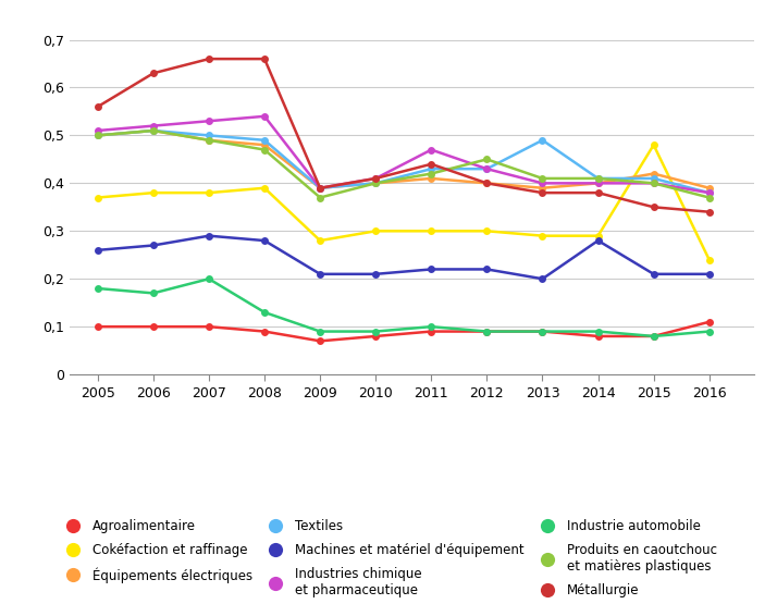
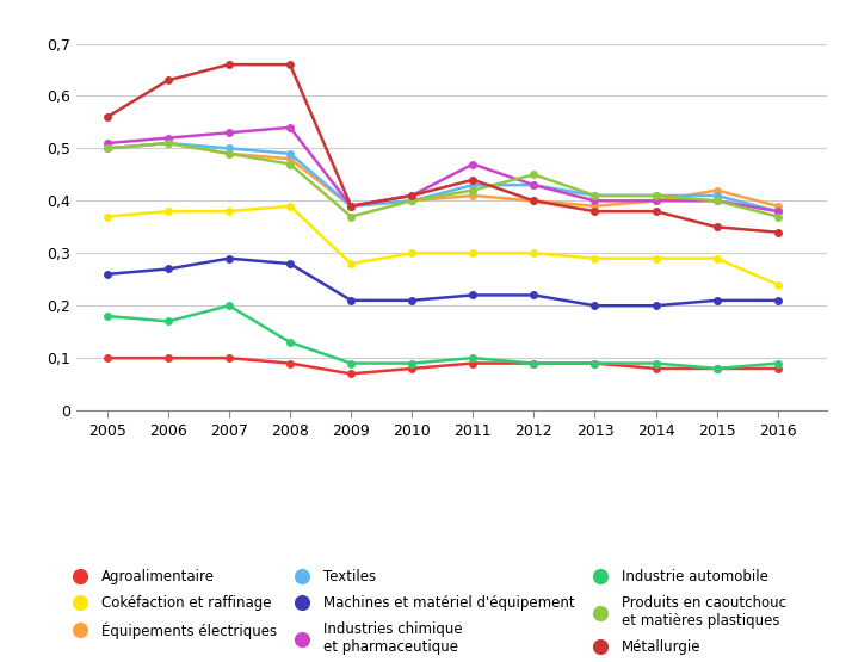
Textiles/2013: 0,49 -> 0,41
Machines et matériel d'équipement/2014: 0,28 -> 0,20
Cokéfaction et raffinage/2015: 0,48 -> 0,29
Agroalimentaire/2016: 0,11 -> 0,08
